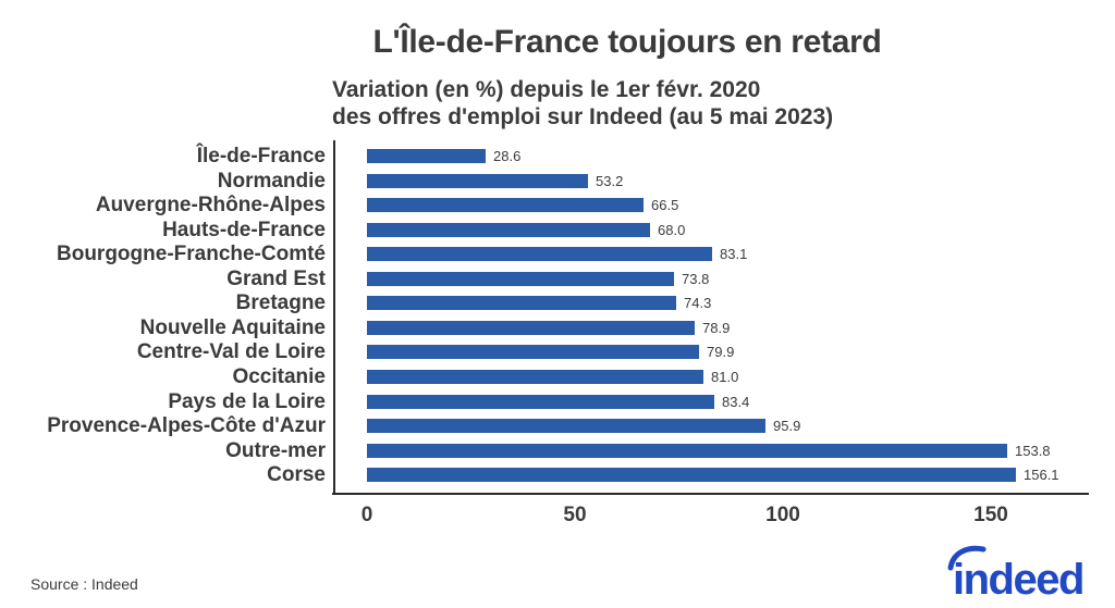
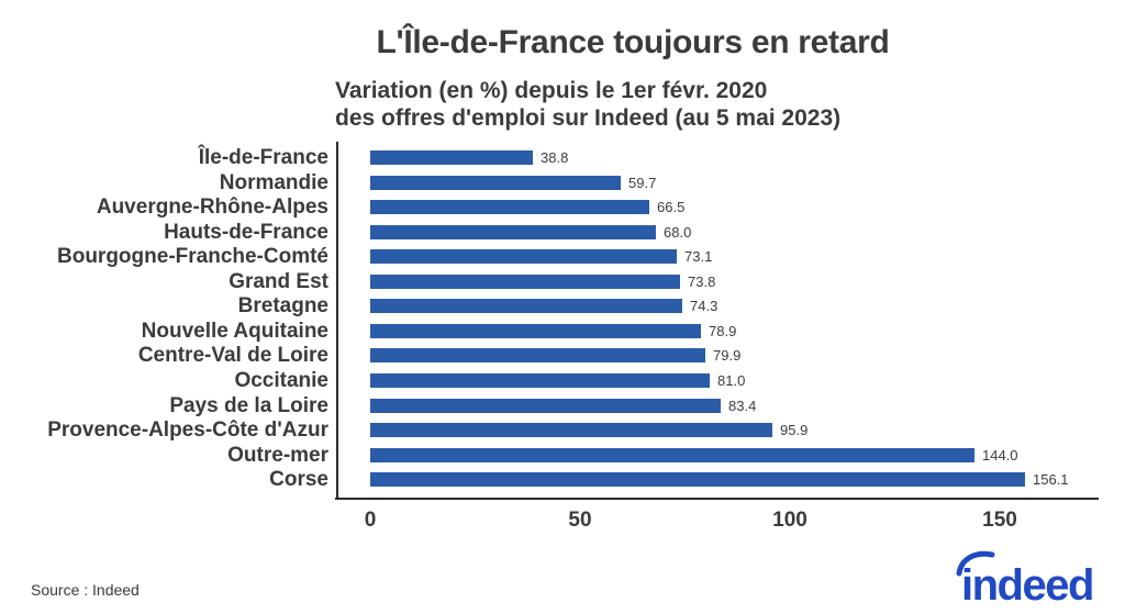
Île-de-France: 28.6 -> 38.8
Normandie: 53.2 -> 59.7
Bourgogne-Franche-Comté: 83.1 -> 73.1
Outre-mer: 153.8 -> 144.0
